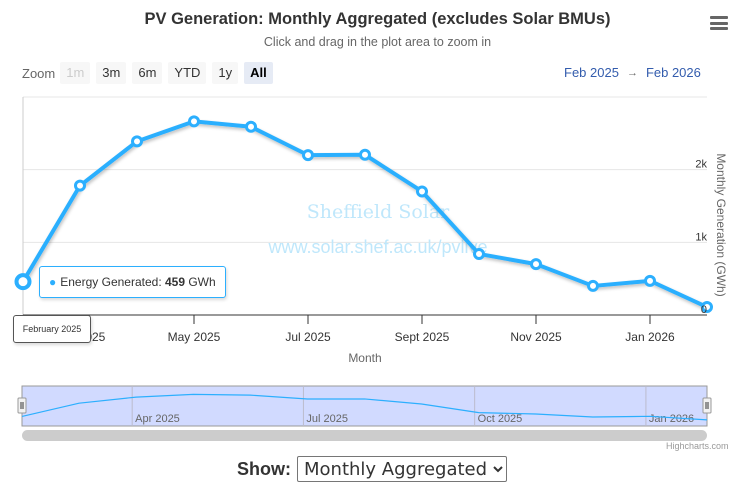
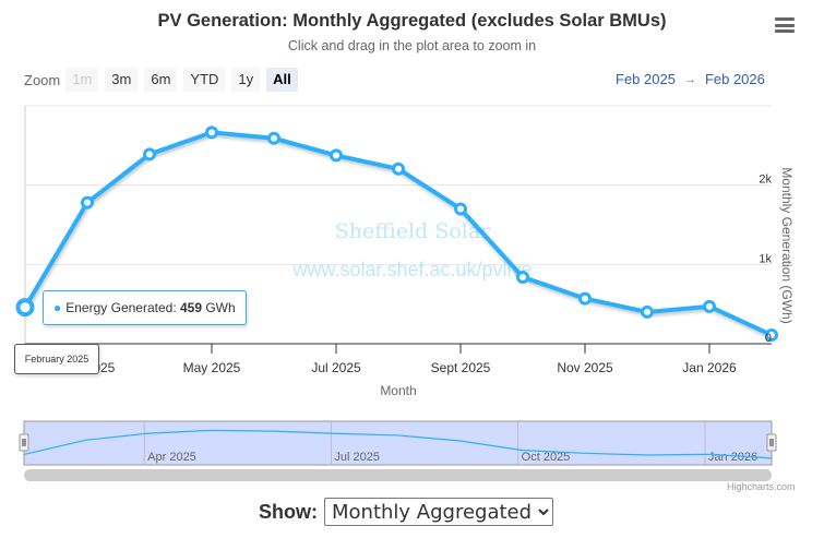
Jul 2025: 2.2k -> 2.4k
Nov 2025: 0.7k -> 0.6k
